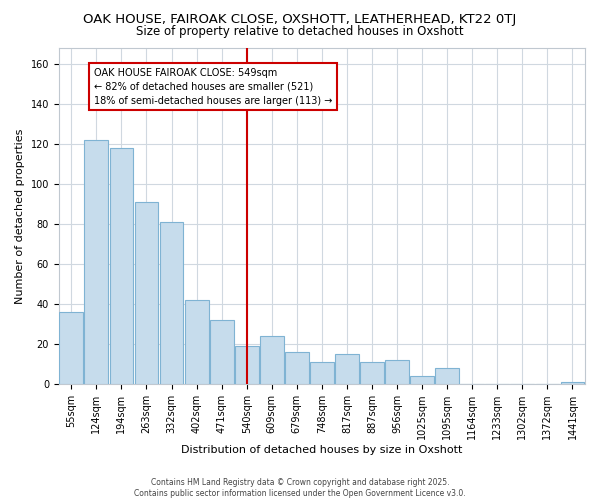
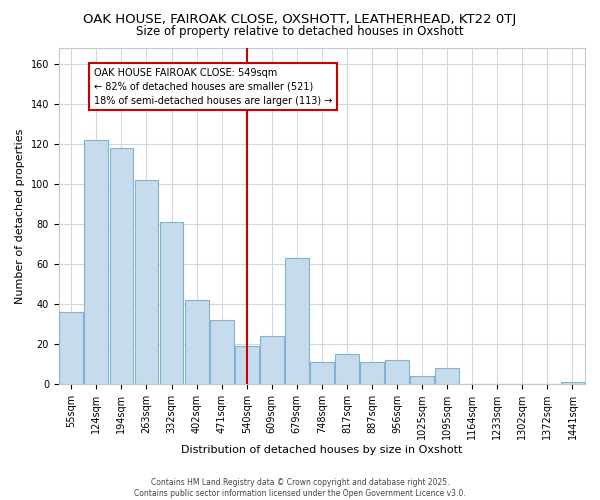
263sqm: 91 -> 102
679sqm: 16 -> 63
